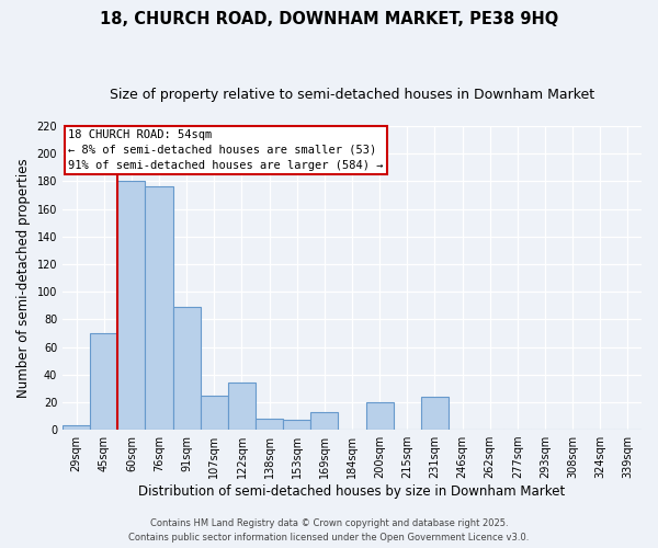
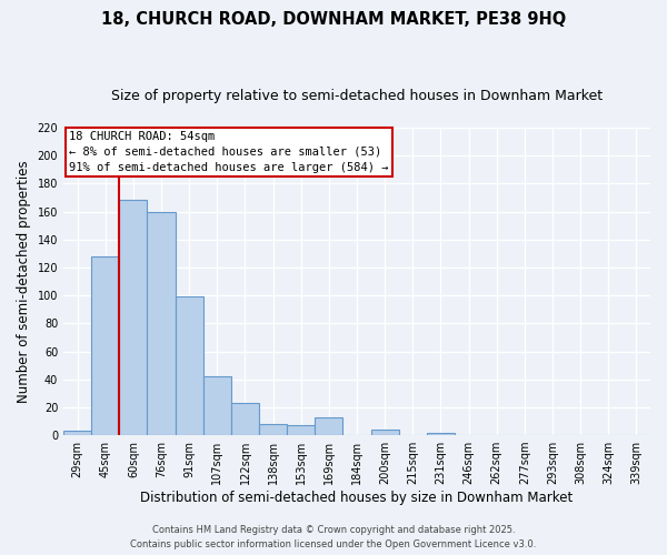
45sqm: 70 -> 128
60sqm: 180 -> 168
76sqm: 176 -> 160
91sqm: 89 -> 99
107sqm: 25 -> 42
122sqm: 34 -> 23
200sqm: 20 -> 4
231sqm: 24 -> 2
